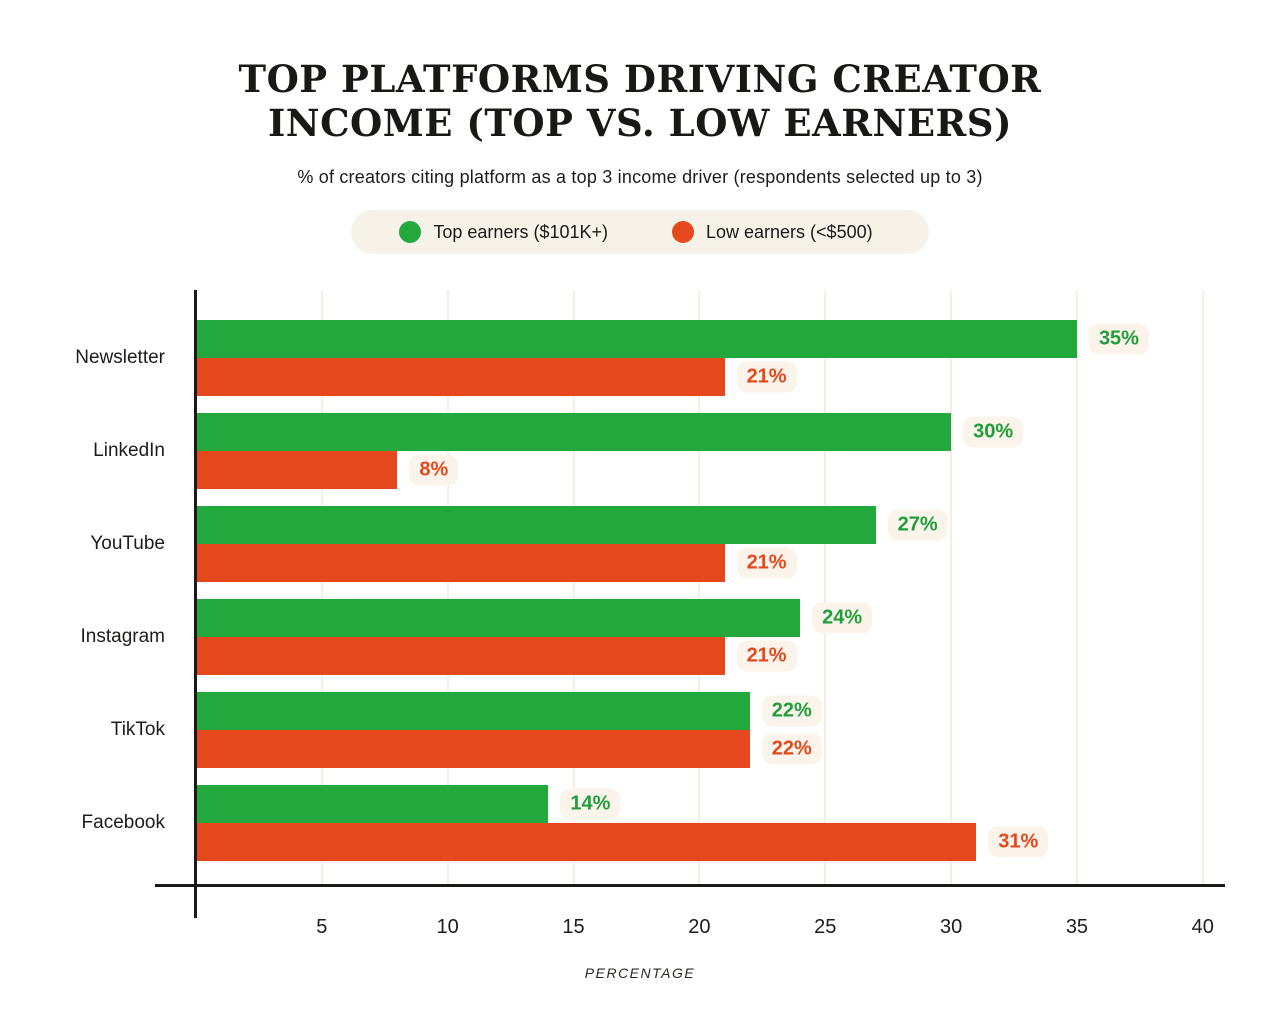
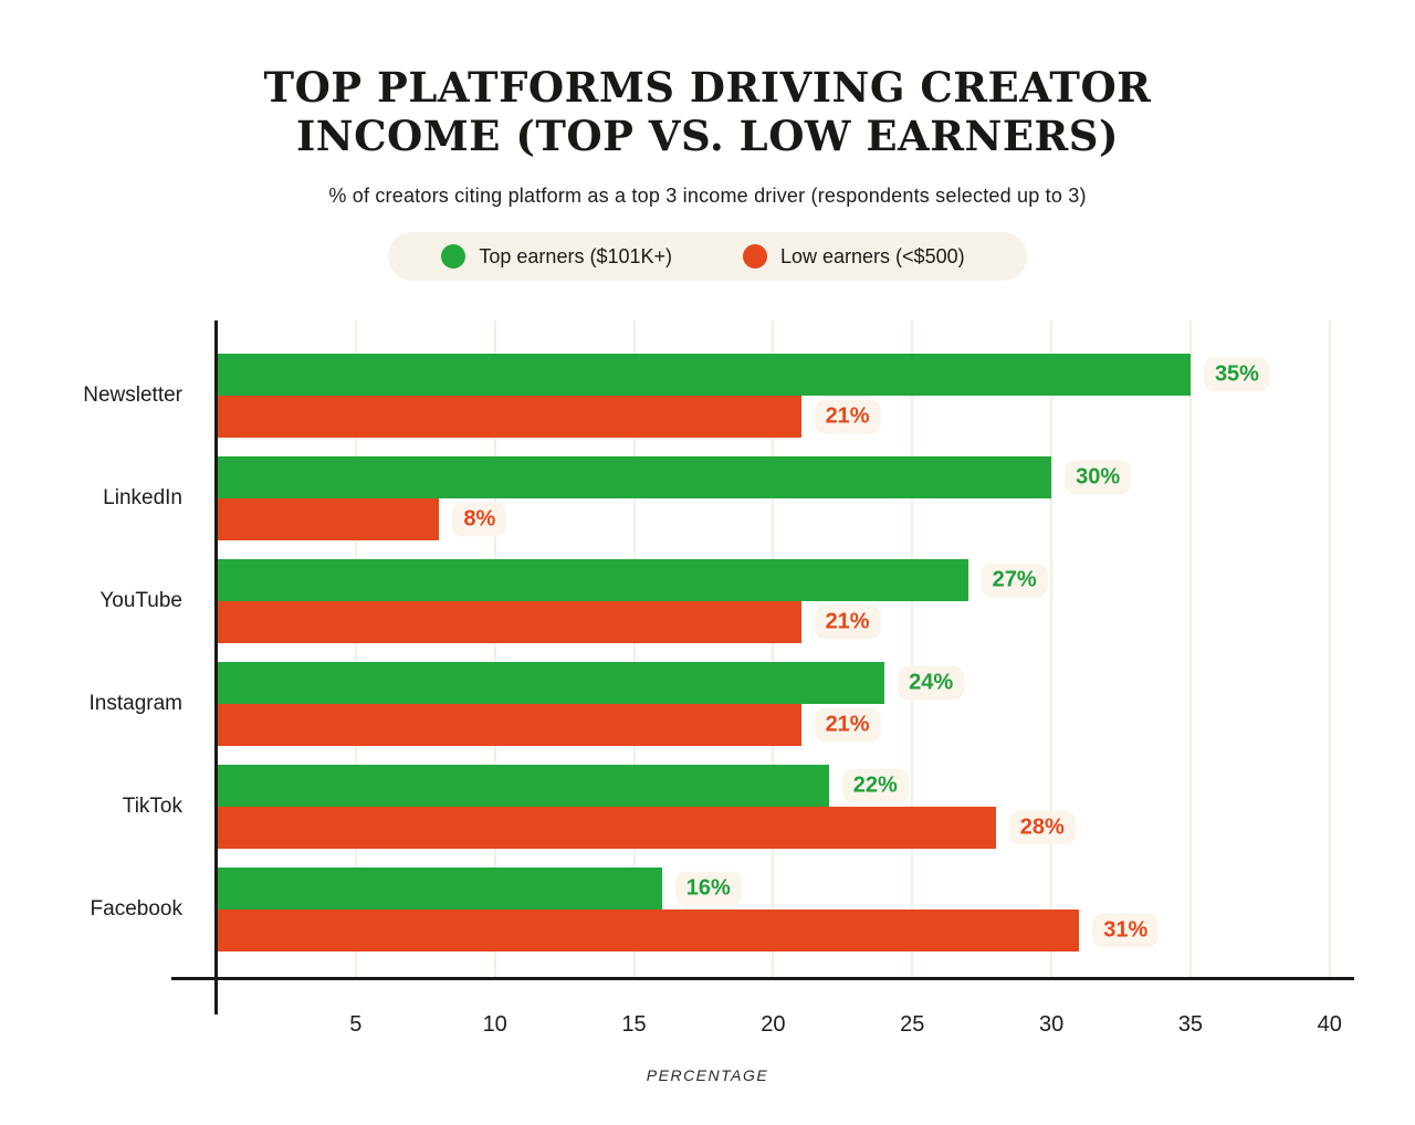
Low earners (<$500)/TikTok: 22% -> 28%
Top earners ($101K+)/Facebook: 14% -> 16%
